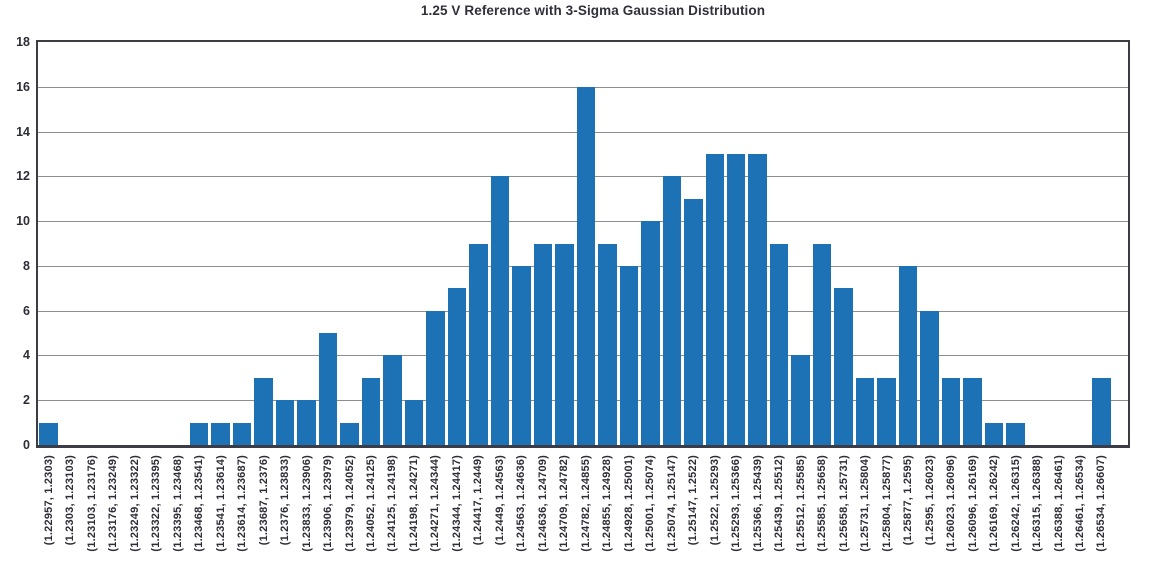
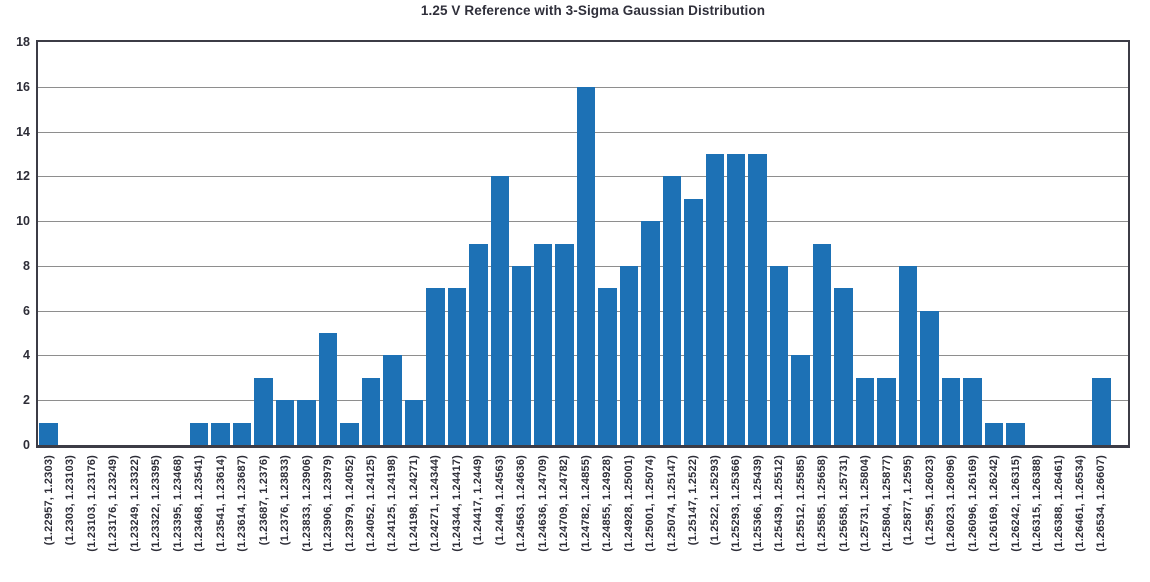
(1.24271, 1.24344): 6 -> 7
(1.24855, 1.24928): 9 -> 7
(1.25439, 1.25512): 9 -> 8
